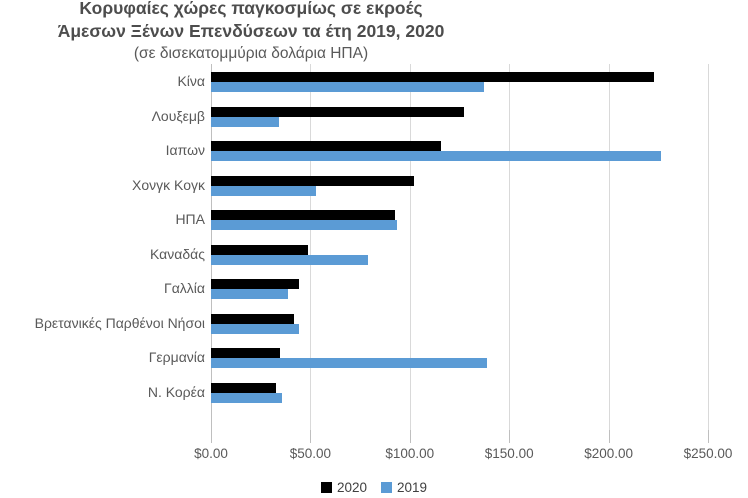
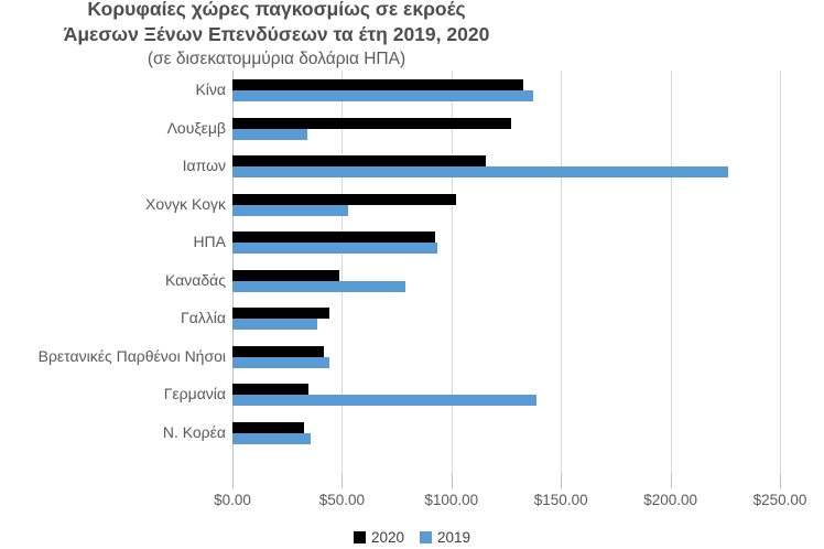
2020/Κίνα: $223 -> $133
